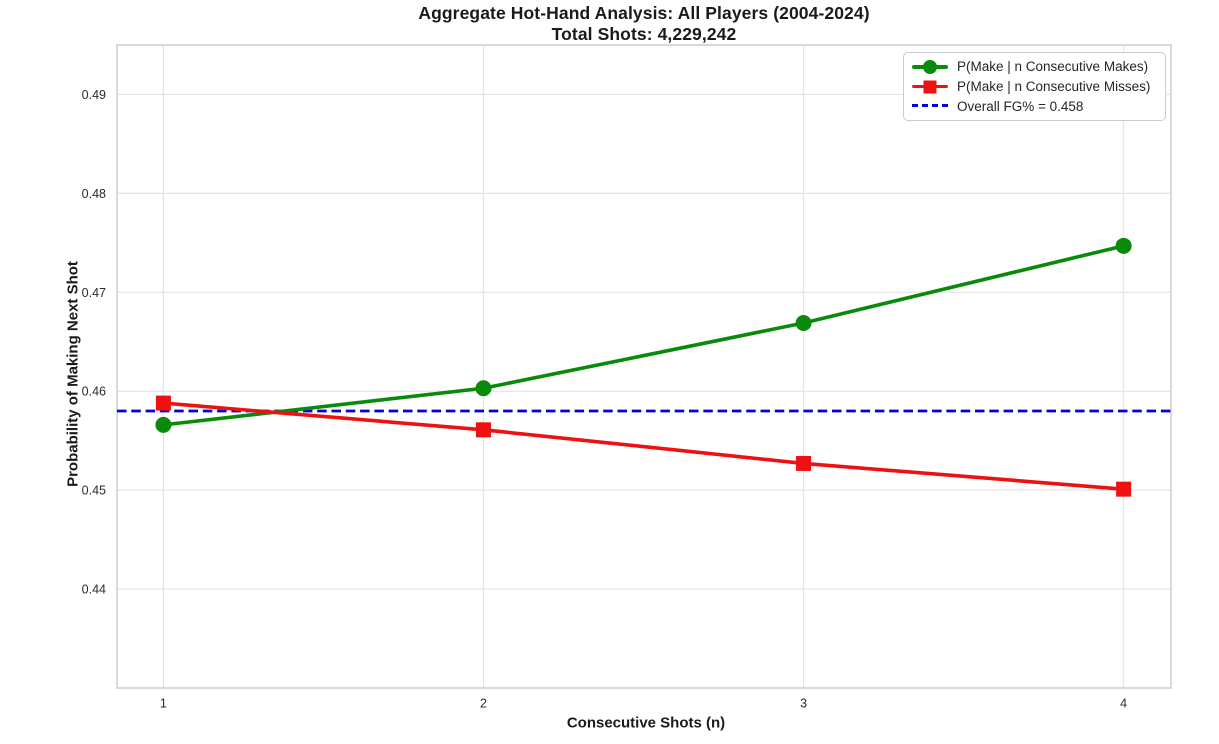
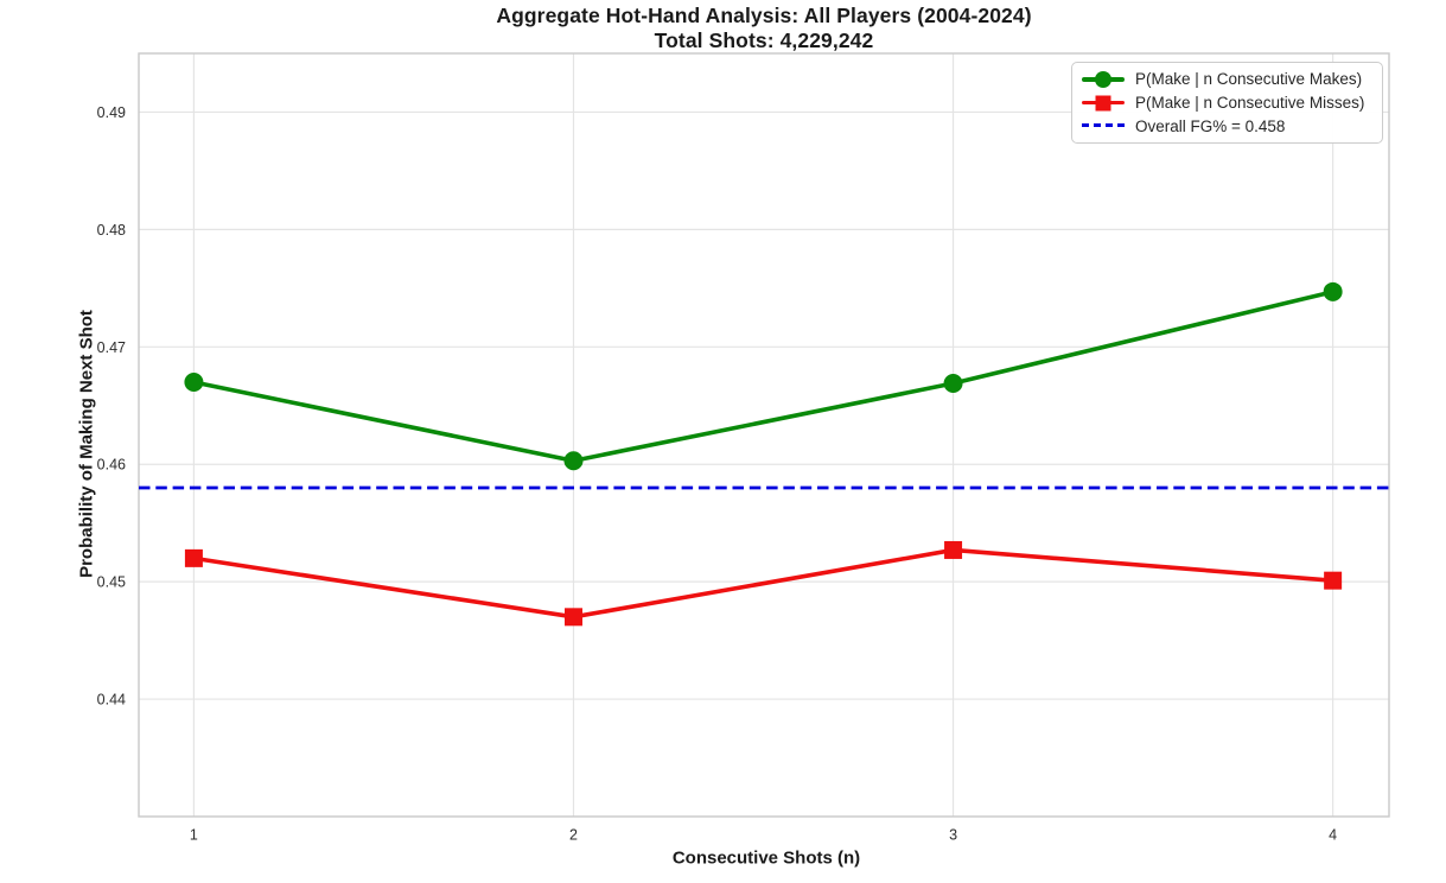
P(Make | n Consecutive Makes)/1: 0.457 -> 0.467
P(Make | n Consecutive Misses)/1: 0.459 -> 0.452
P(Make | n Consecutive Misses)/2: 0.456 -> 0.447
